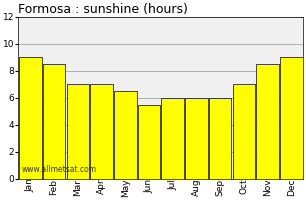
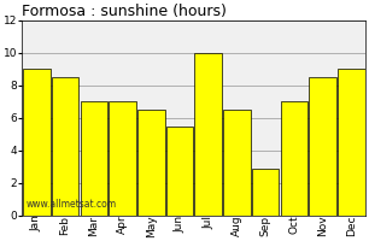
Jul: 6.0 -> 10.0
Aug: 6.0 -> 6.5
Sep: 6.0 -> 2.9
